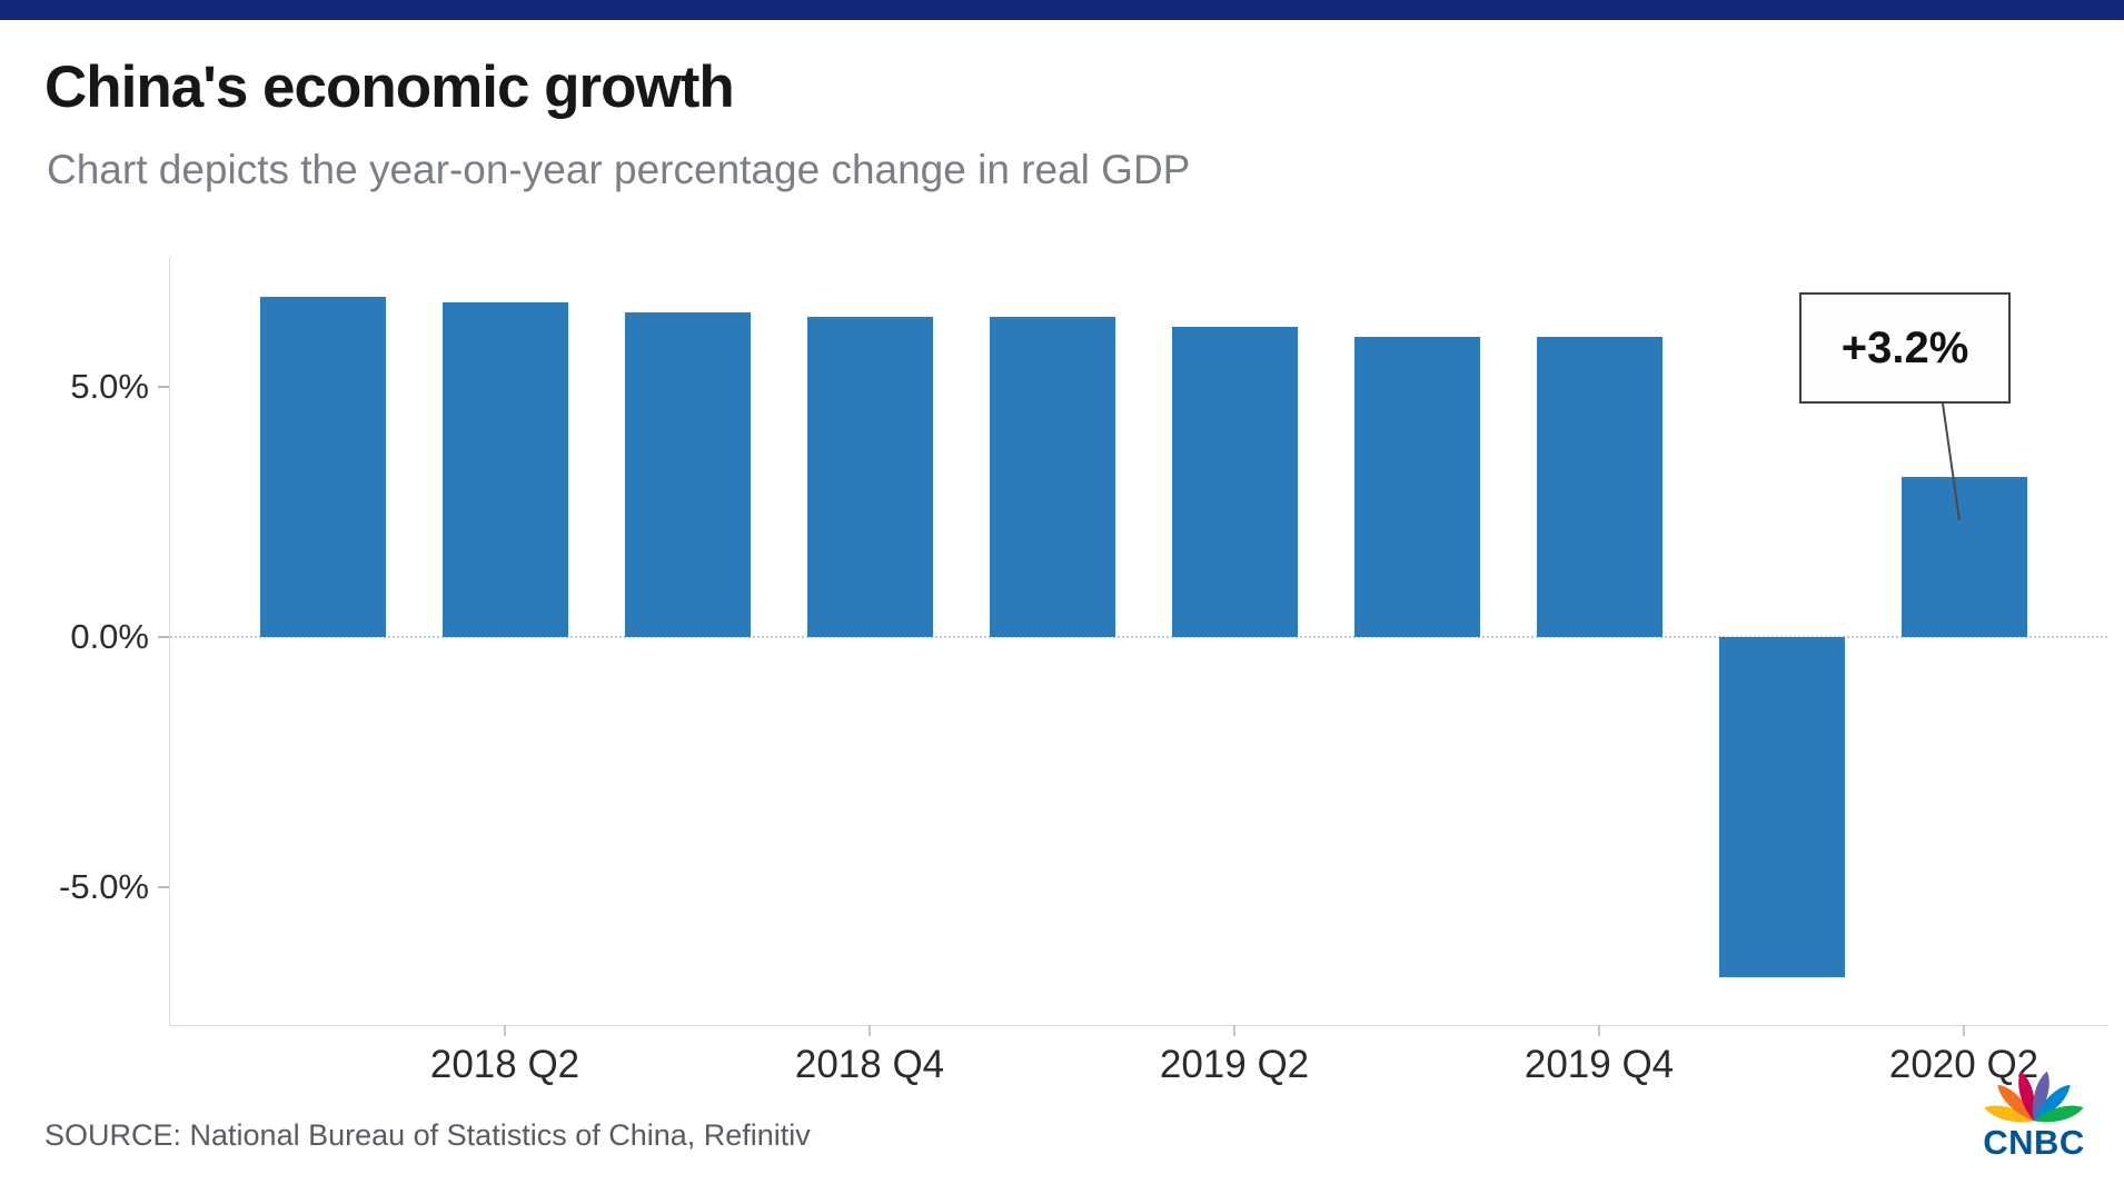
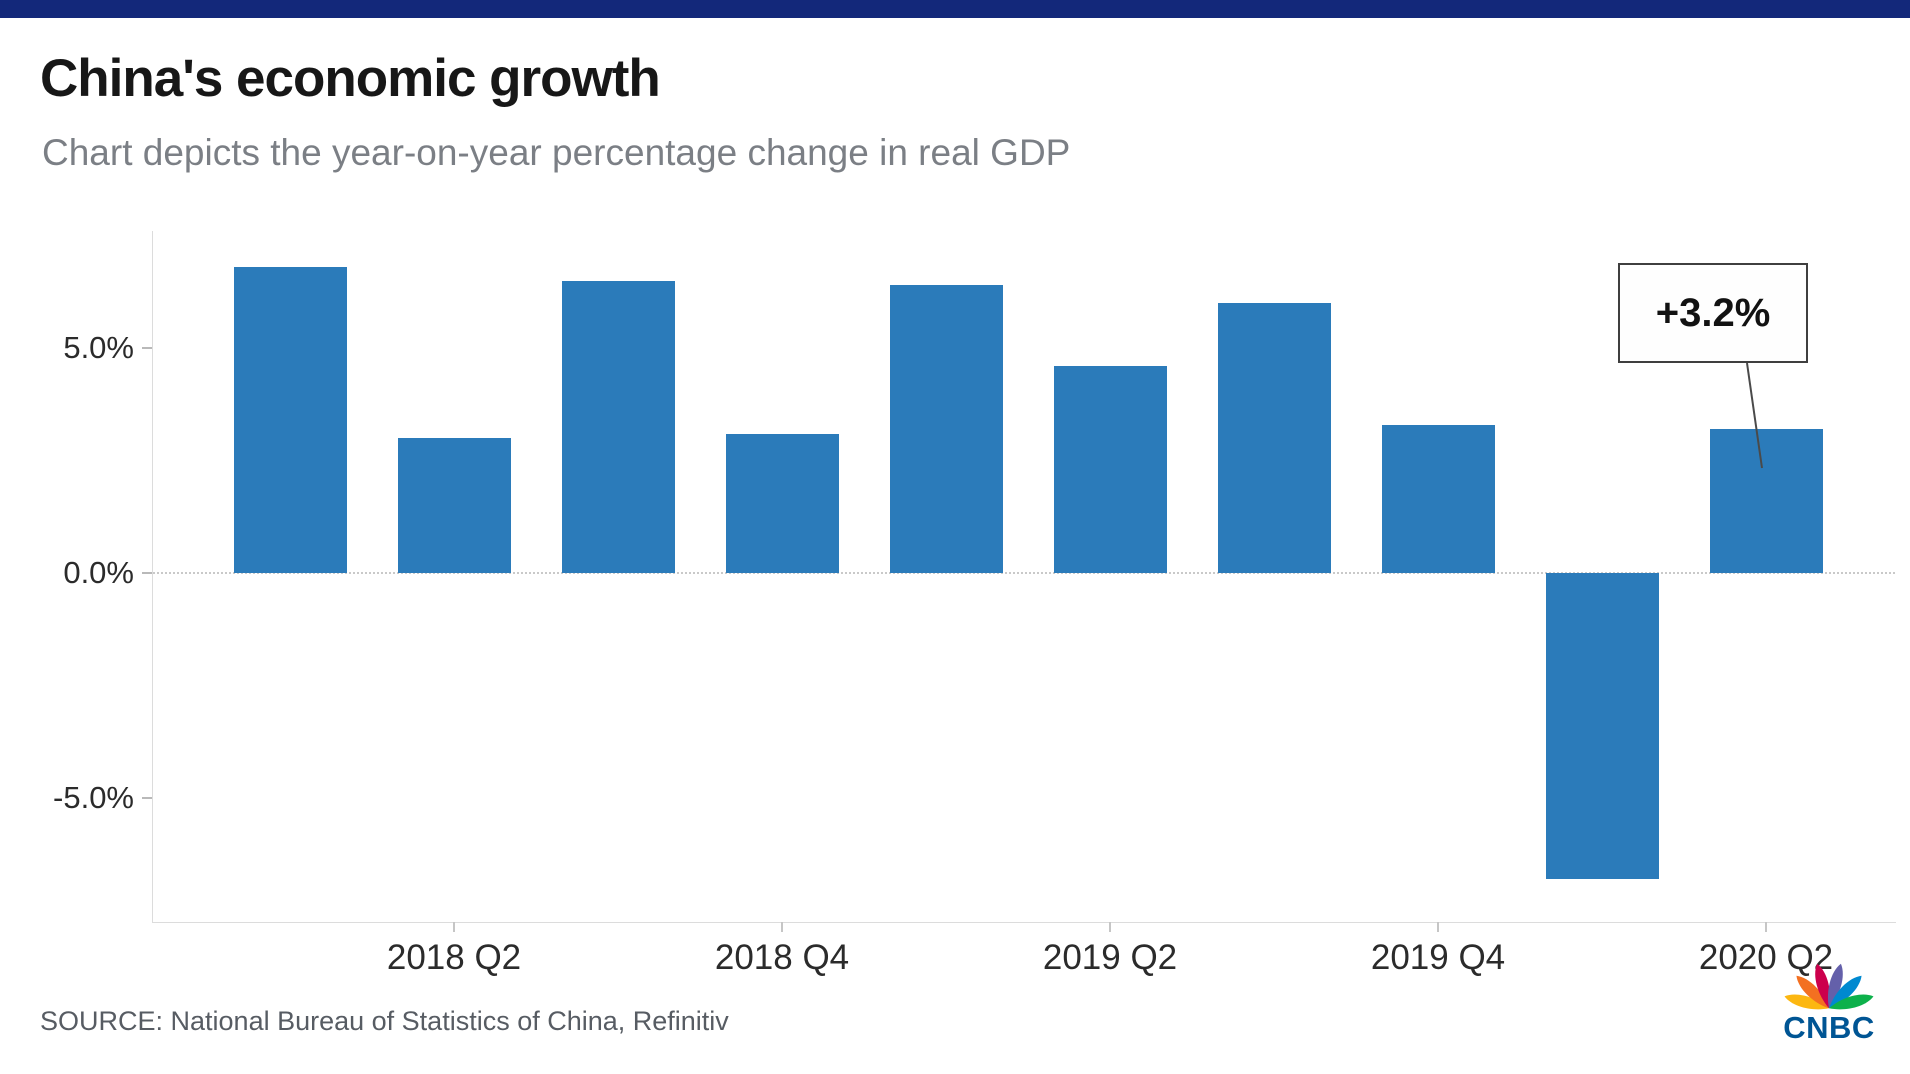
2018 Q2: 6.7% -> 3.0%
2018 Q4: 6.4% -> 3.1%
2019 Q2: 6.2% -> 4.6%
2019 Q4: 6.0% -> 3.3%
